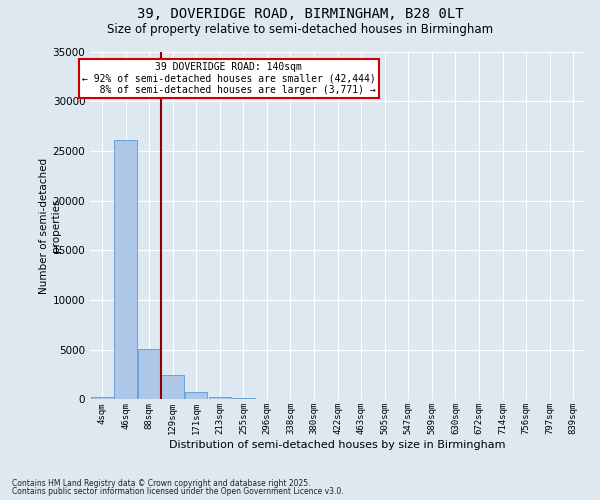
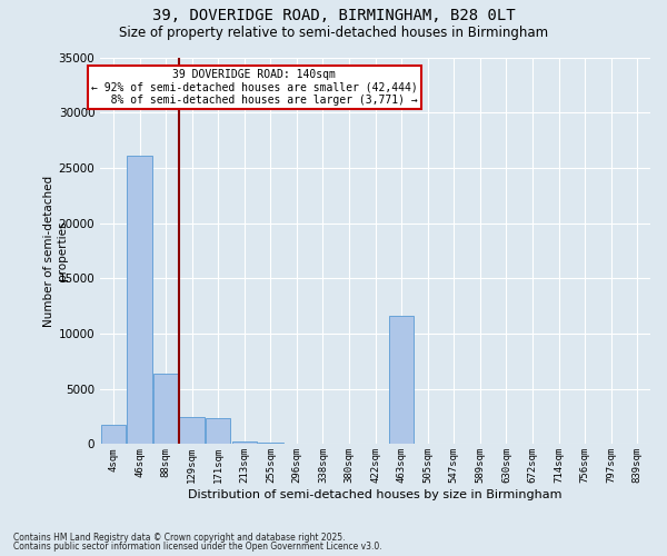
4sqm: 200 -> 1800
88sqm: 5000 -> 6400
171sqm: 700 -> 2400
463sqm: 0 -> 11600
